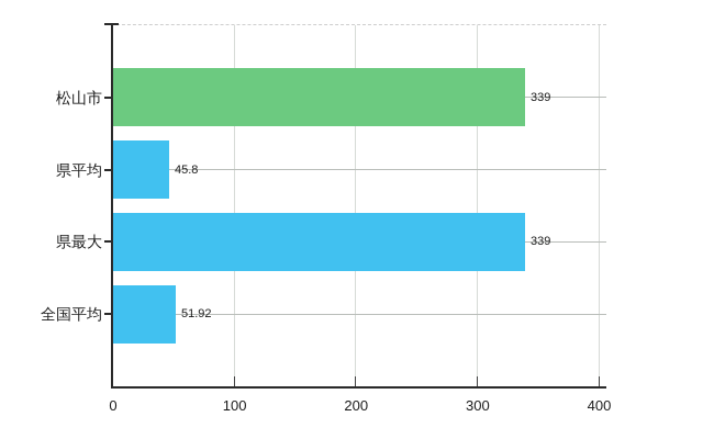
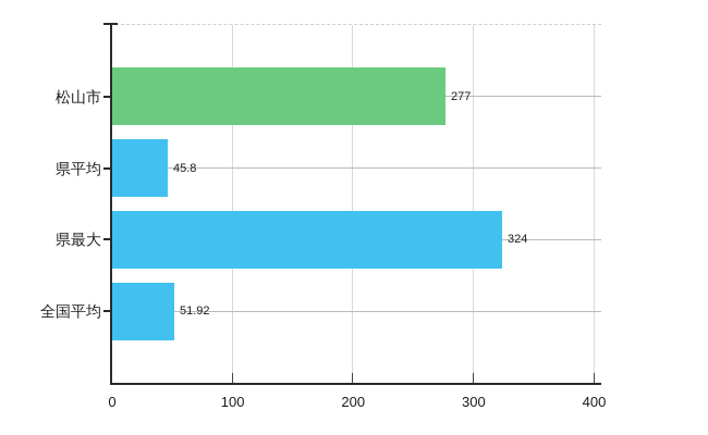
松山市: 339 -> 277
県最大: 339 -> 324
